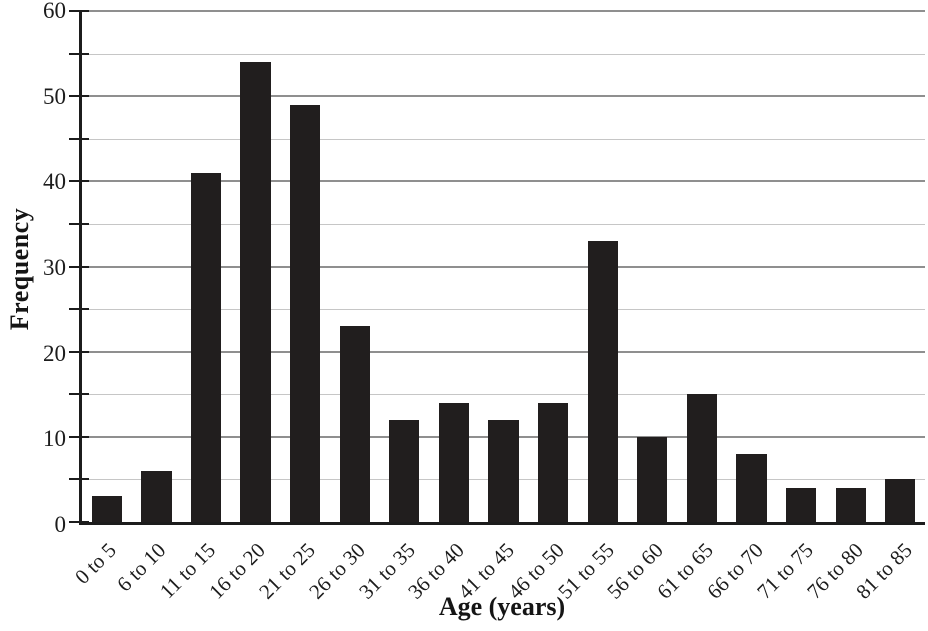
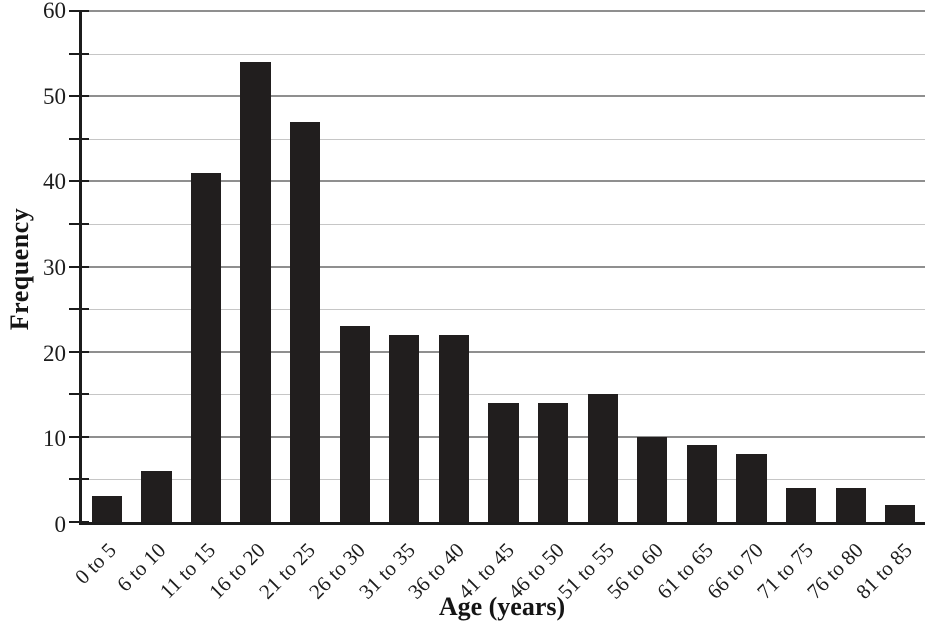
21 to 25: 49 -> 47
31 to 35: 12 -> 22
36 to 40: 14 -> 22
41 to 45: 12 -> 14
51 to 55: 33 -> 15
61 to 65: 15 -> 9
81 to 85: 5 -> 2
